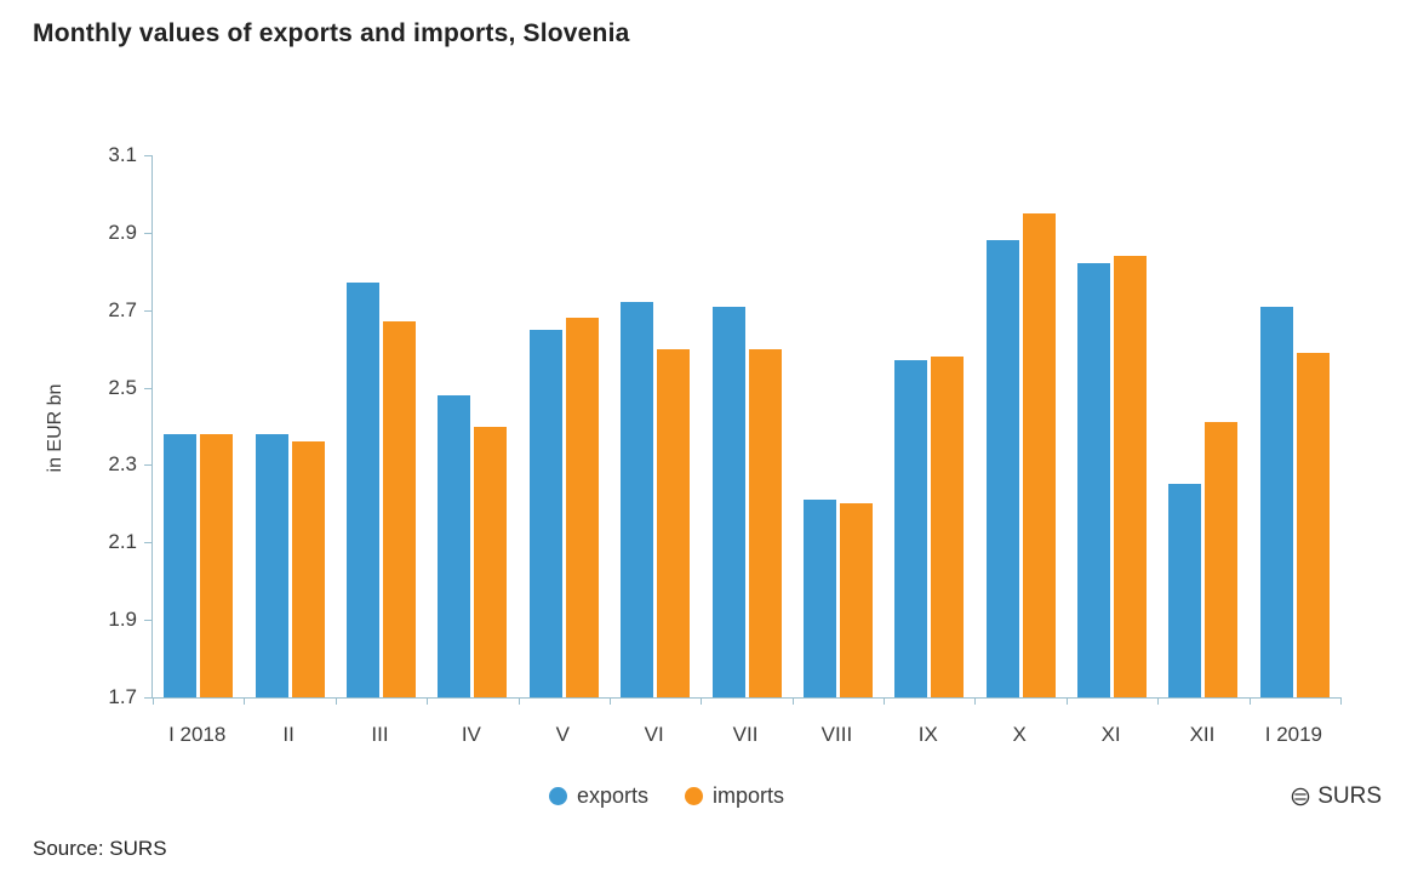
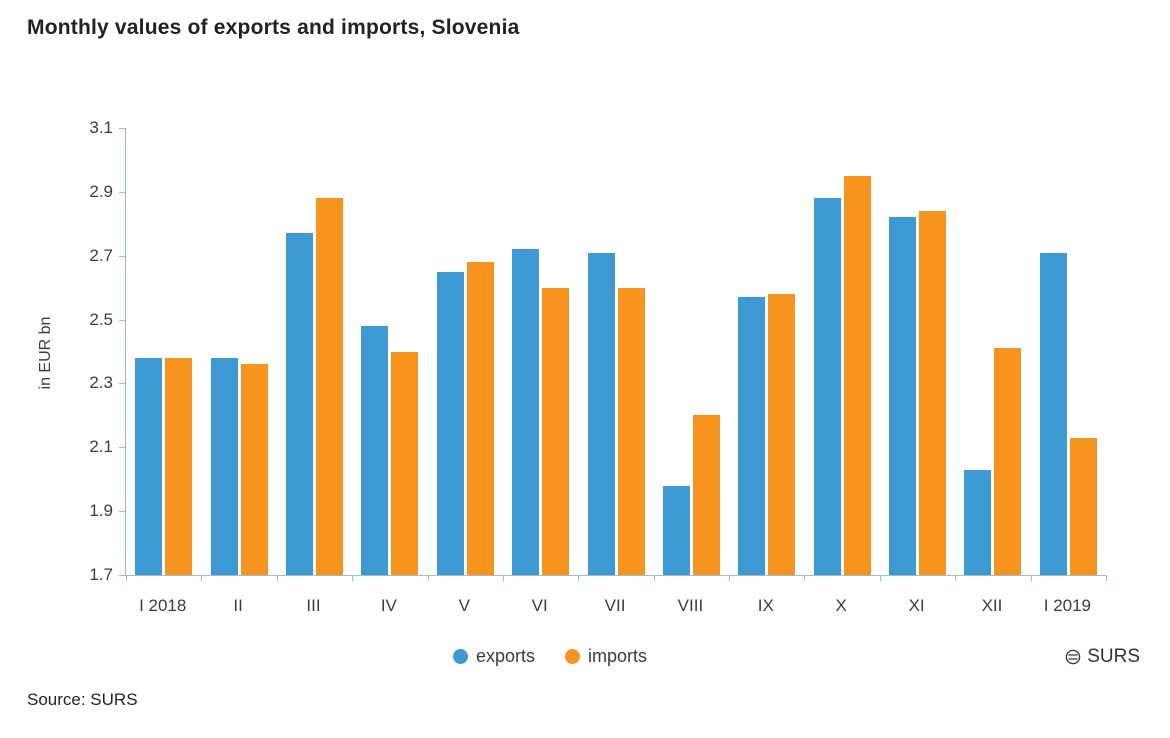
imports/III: 2.67 -> 2.88
exports/VIII: 2.21 -> 1.98
exports/XII: 2.25 -> 2.03
imports/I 2019: 2.59 -> 2.13
